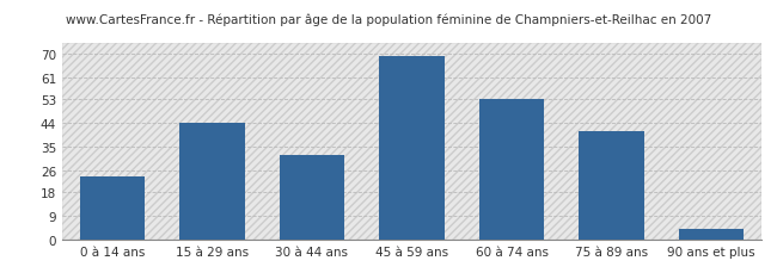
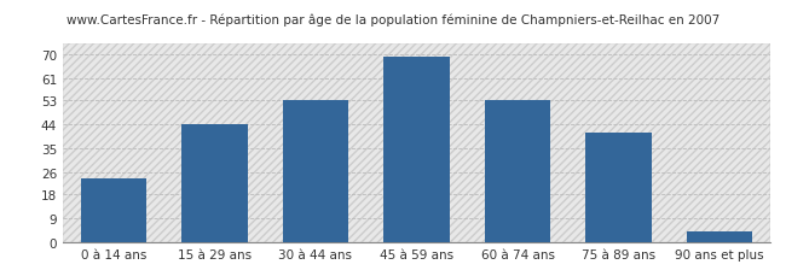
30 à 44 ans: 32 -> 53
